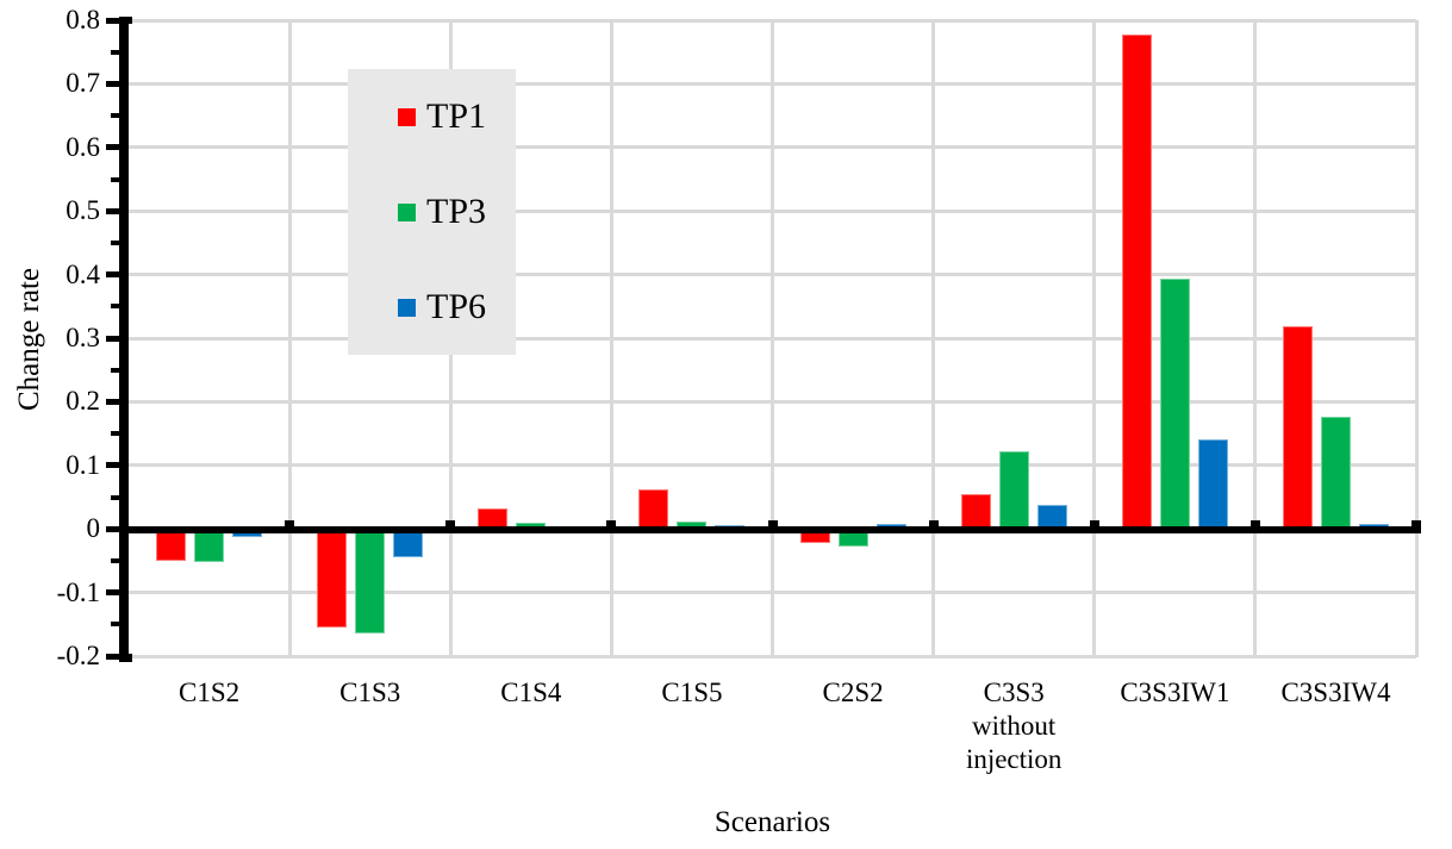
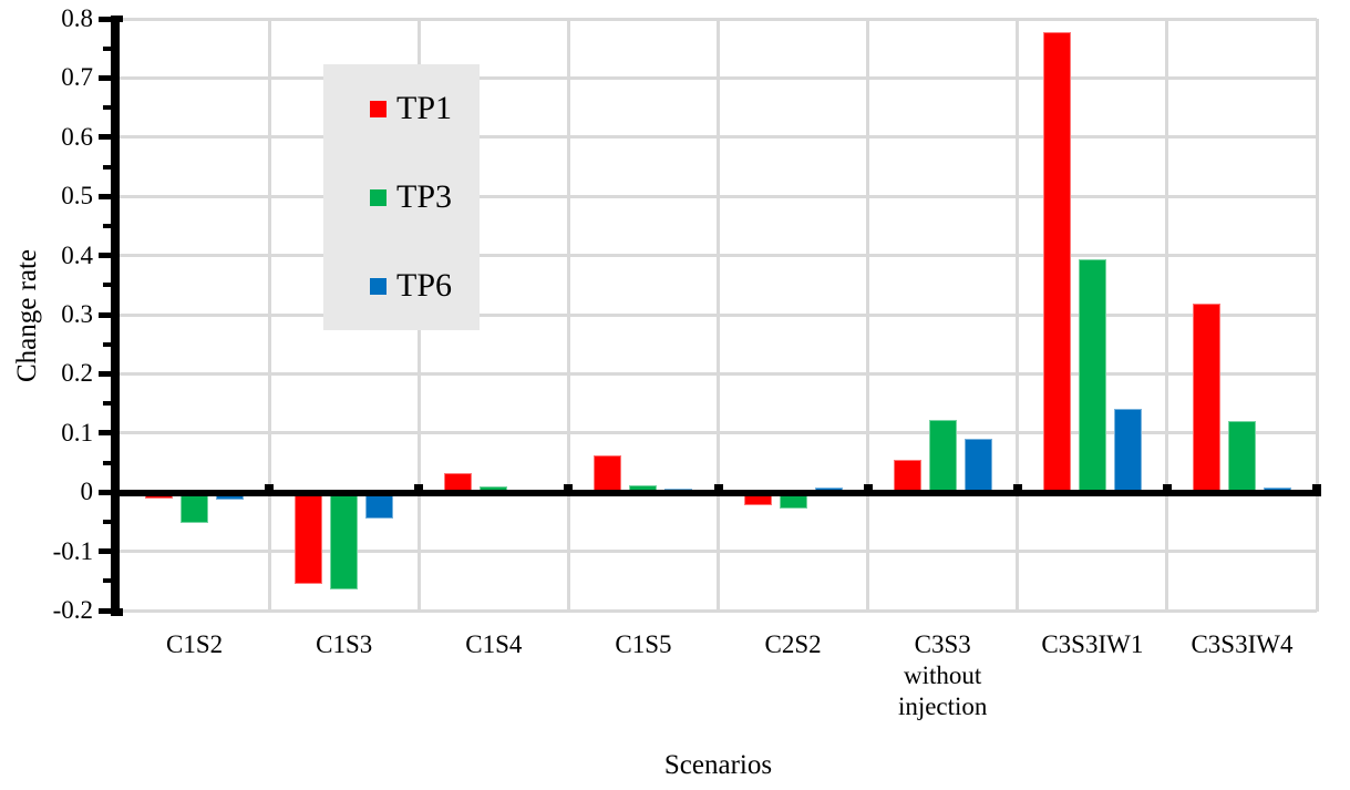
TP1/C1S2: -0.05 -> -0.01
TP6/C3S3 without injection: 0.04 -> 0.09
TP3/C3S3IW4: 0.18 -> 0.12
